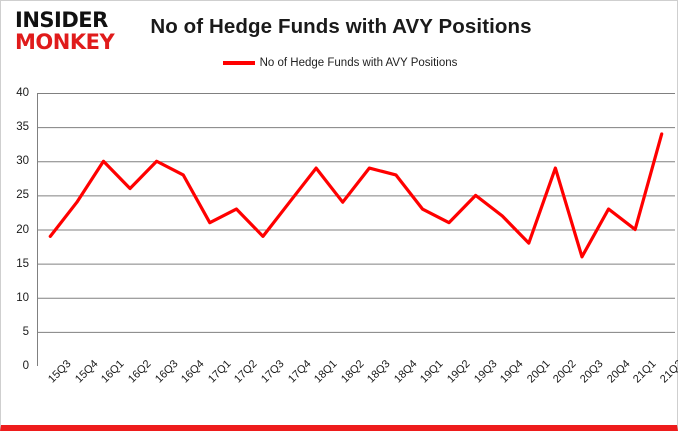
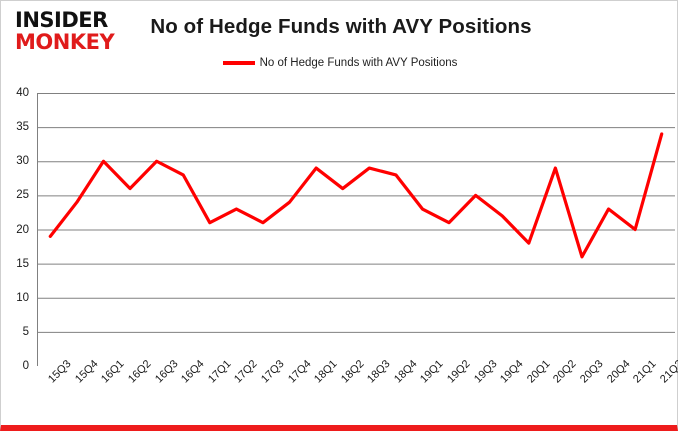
17Q3: 19 -> 21
18Q2: 24 -> 26
